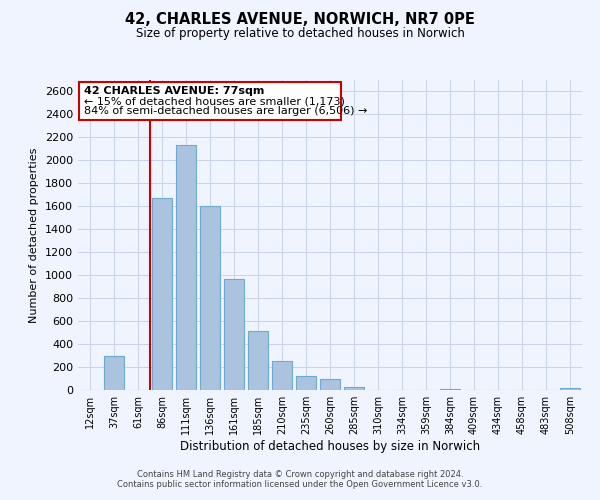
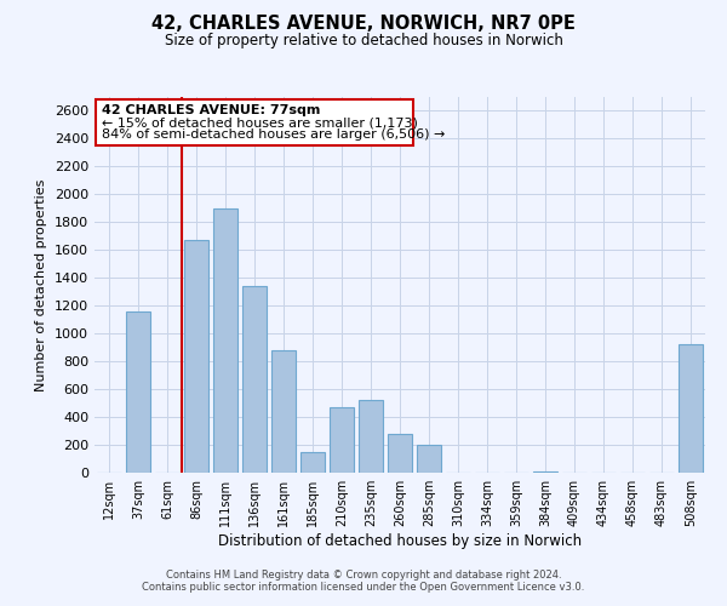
37sqm: 300 -> 1160
111sqm: 2130 -> 1900
136sqm: 1600 -> 1340
161sqm: 970 -> 880
185sqm: 510 -> 150
210sqm: 260 -> 470
235sqm: 120 -> 520
260sqm: 100 -> 280
285sqm: 30 -> 200
508sqm: 20 -> 920
